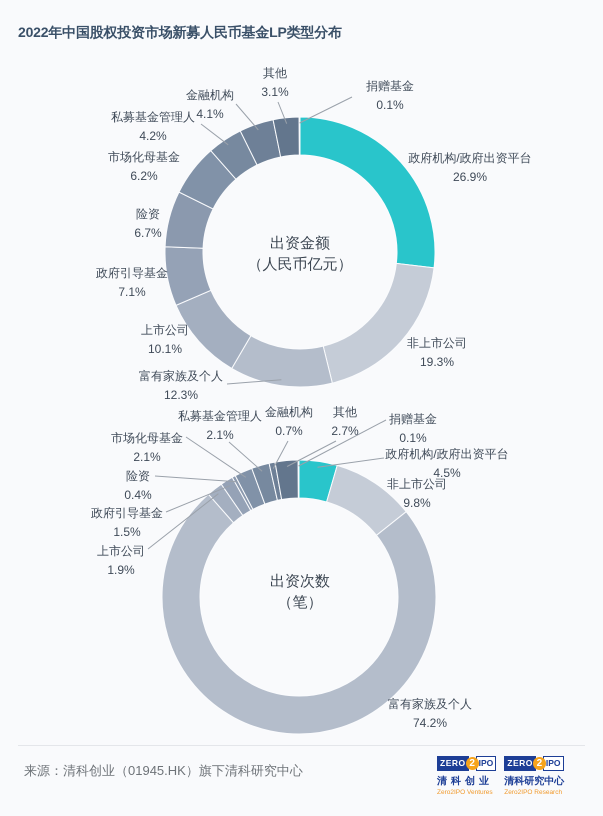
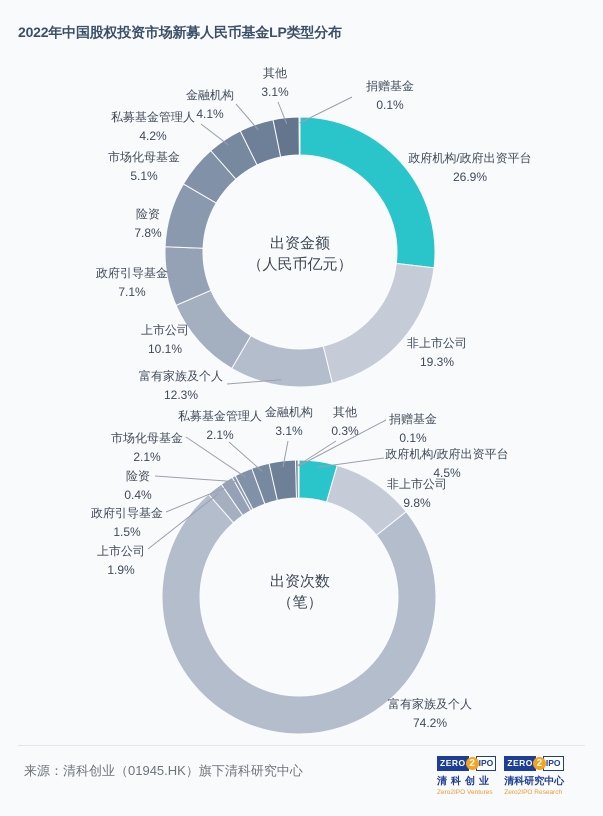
出资金额（人民币亿元）/险资: 6.7% -> 7.8%
出资金额（人民币亿元）/市场化母基金: 6.2% -> 5.1%
出资次数（笔）/金融机构: 0.7% -> 3.1%
出资次数（笔）/其他: 2.7% -> 0.3%
